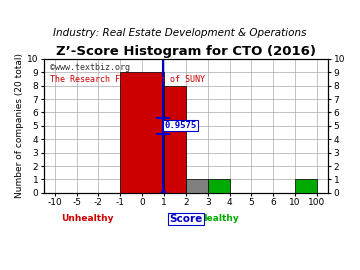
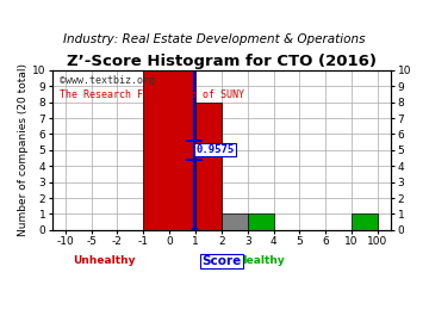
0: 9 -> 10
